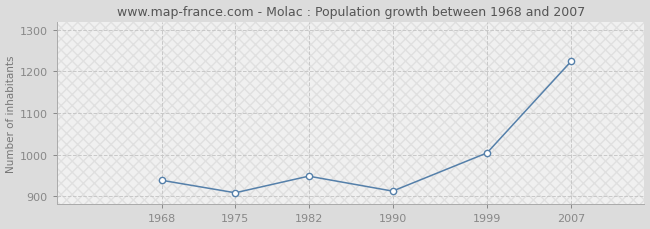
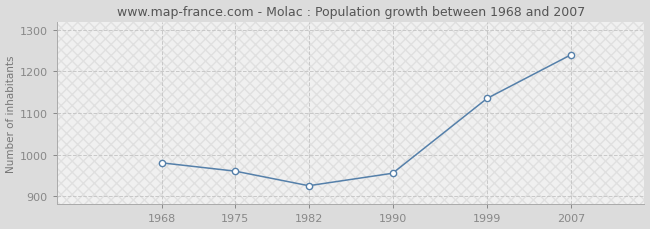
1968: 938 -> 980
1975: 908 -> 960
1982: 948 -> 925
1990: 912 -> 955
1999: 1004 -> 1135
2007: 1224 -> 1240
